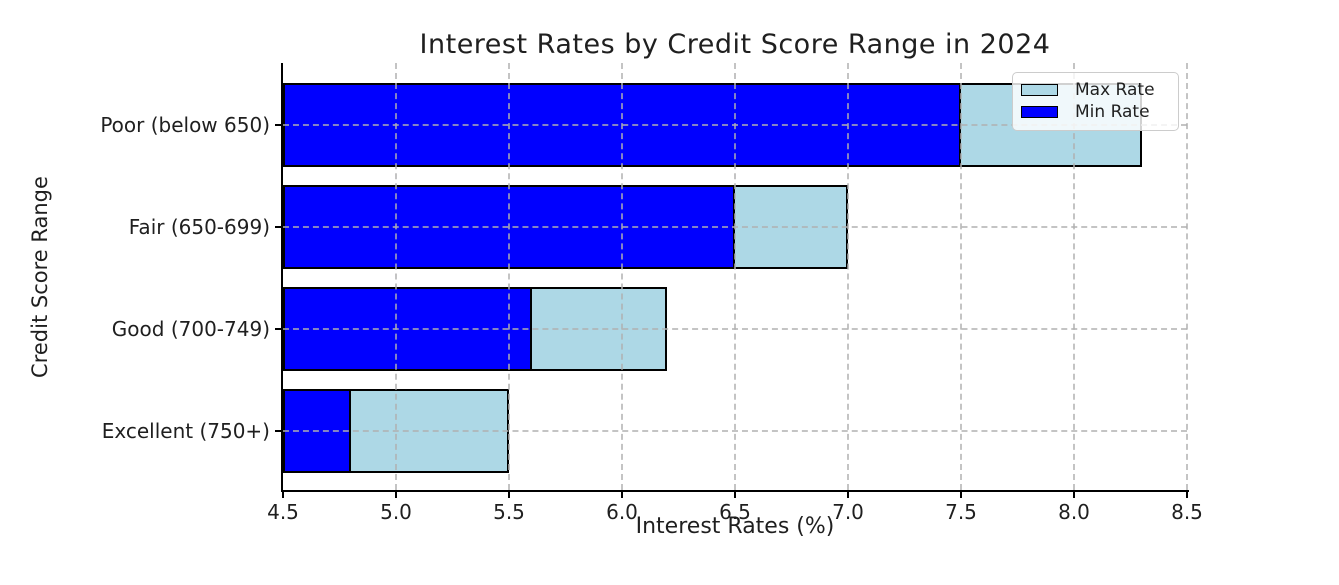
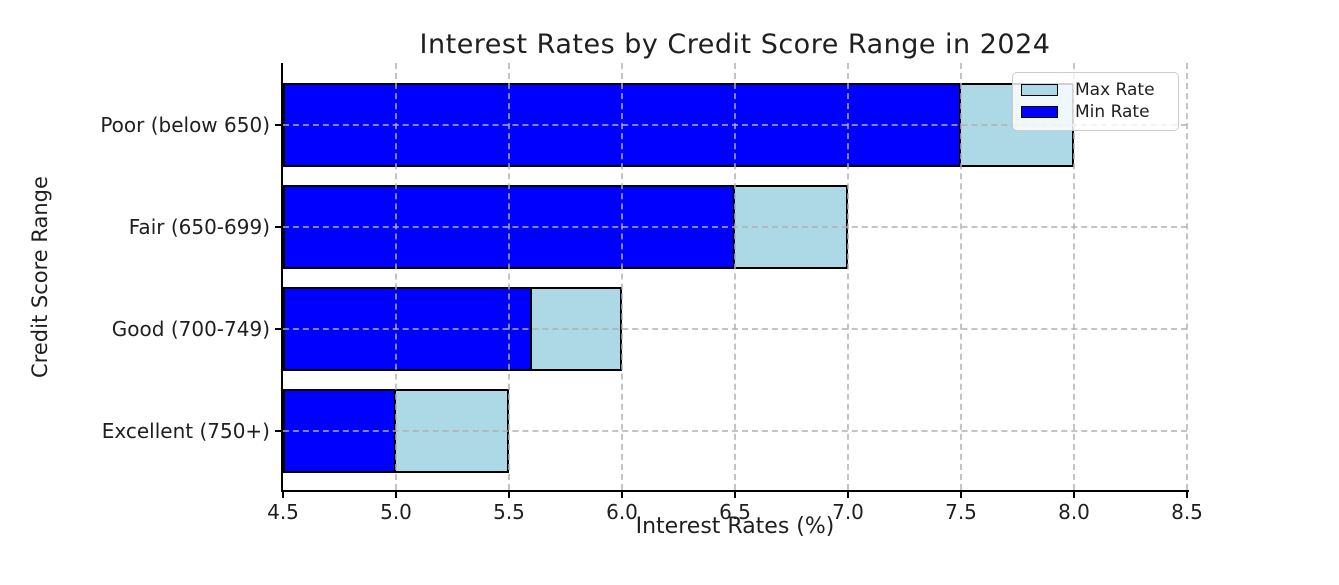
Max Rate/Poor (below 650): 8.3 -> 8.0
Max Rate/Good (700-749): 6.2 -> 6.0
Min Rate/Excellent (750+): 4.8 -> 5.0
